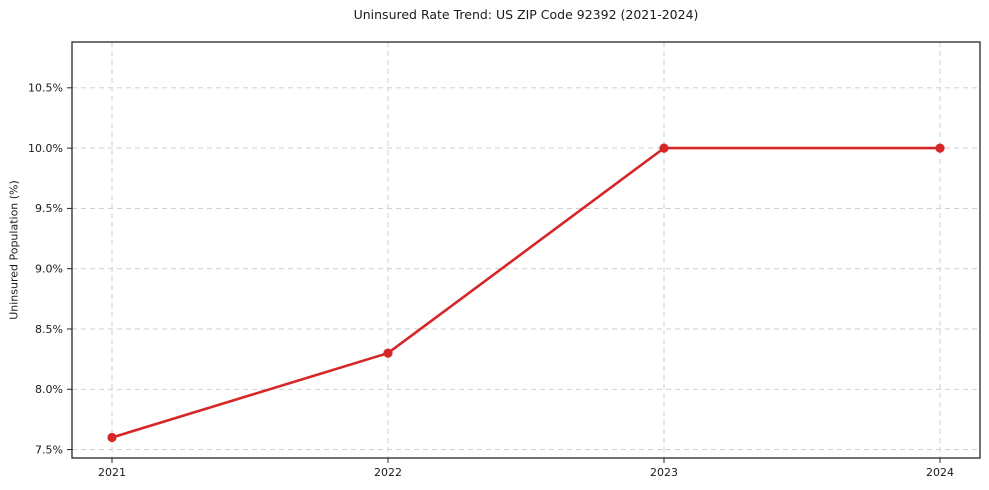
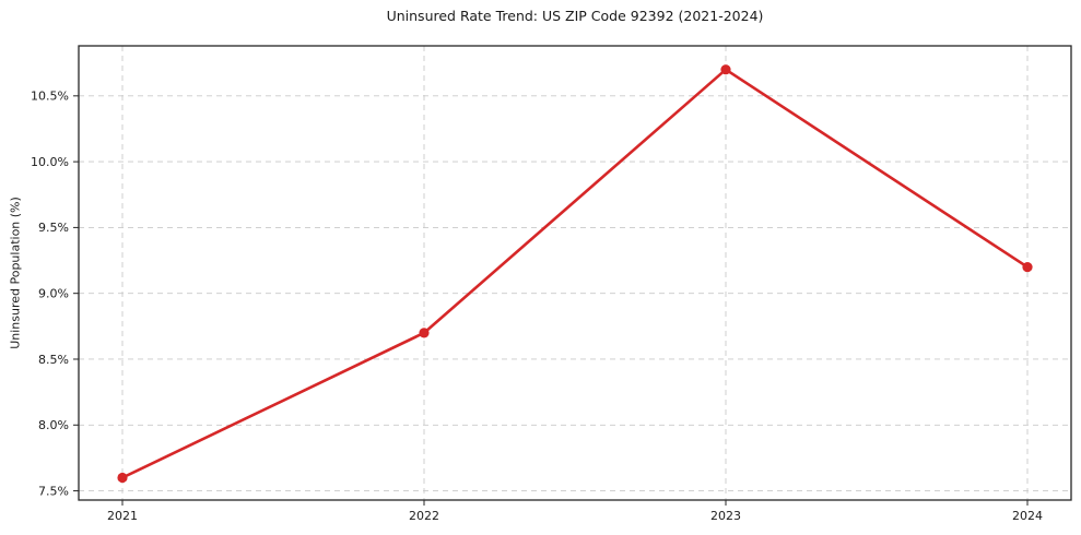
2022: 8.3% -> 8.7%
2023: 10.0% -> 10.7%
2024: 10.0% -> 9.2%
